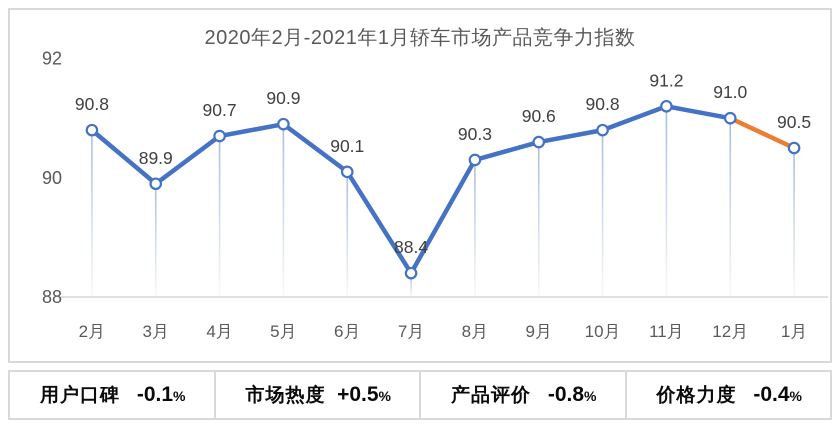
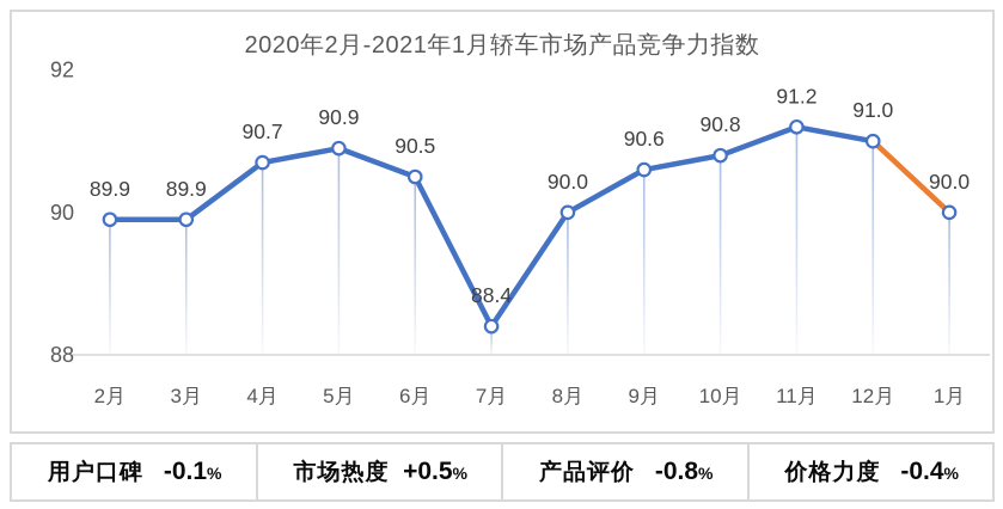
2月: 90.8 -> 89.9
6月: 90.1 -> 90.5
8月: 90.3 -> 90.0
1月: 90.5 -> 90.0
